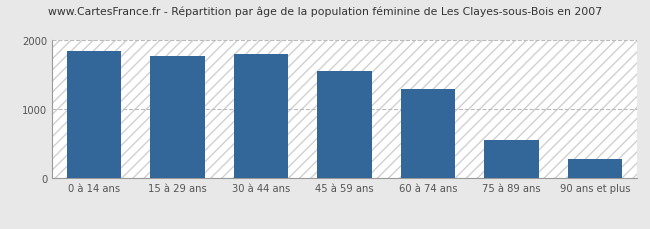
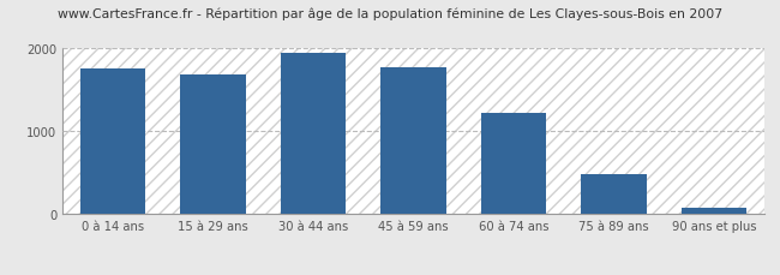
0 à 14 ans: 1840 -> 1750
15 à 29 ans: 1780 -> 1690
30 à 44 ans: 1800 -> 1940
45 à 59 ans: 1560 -> 1770
60 à 74 ans: 1300 -> 1220
75 à 89 ans: 560 -> 480
90 ans et plus: 280 -> 80
